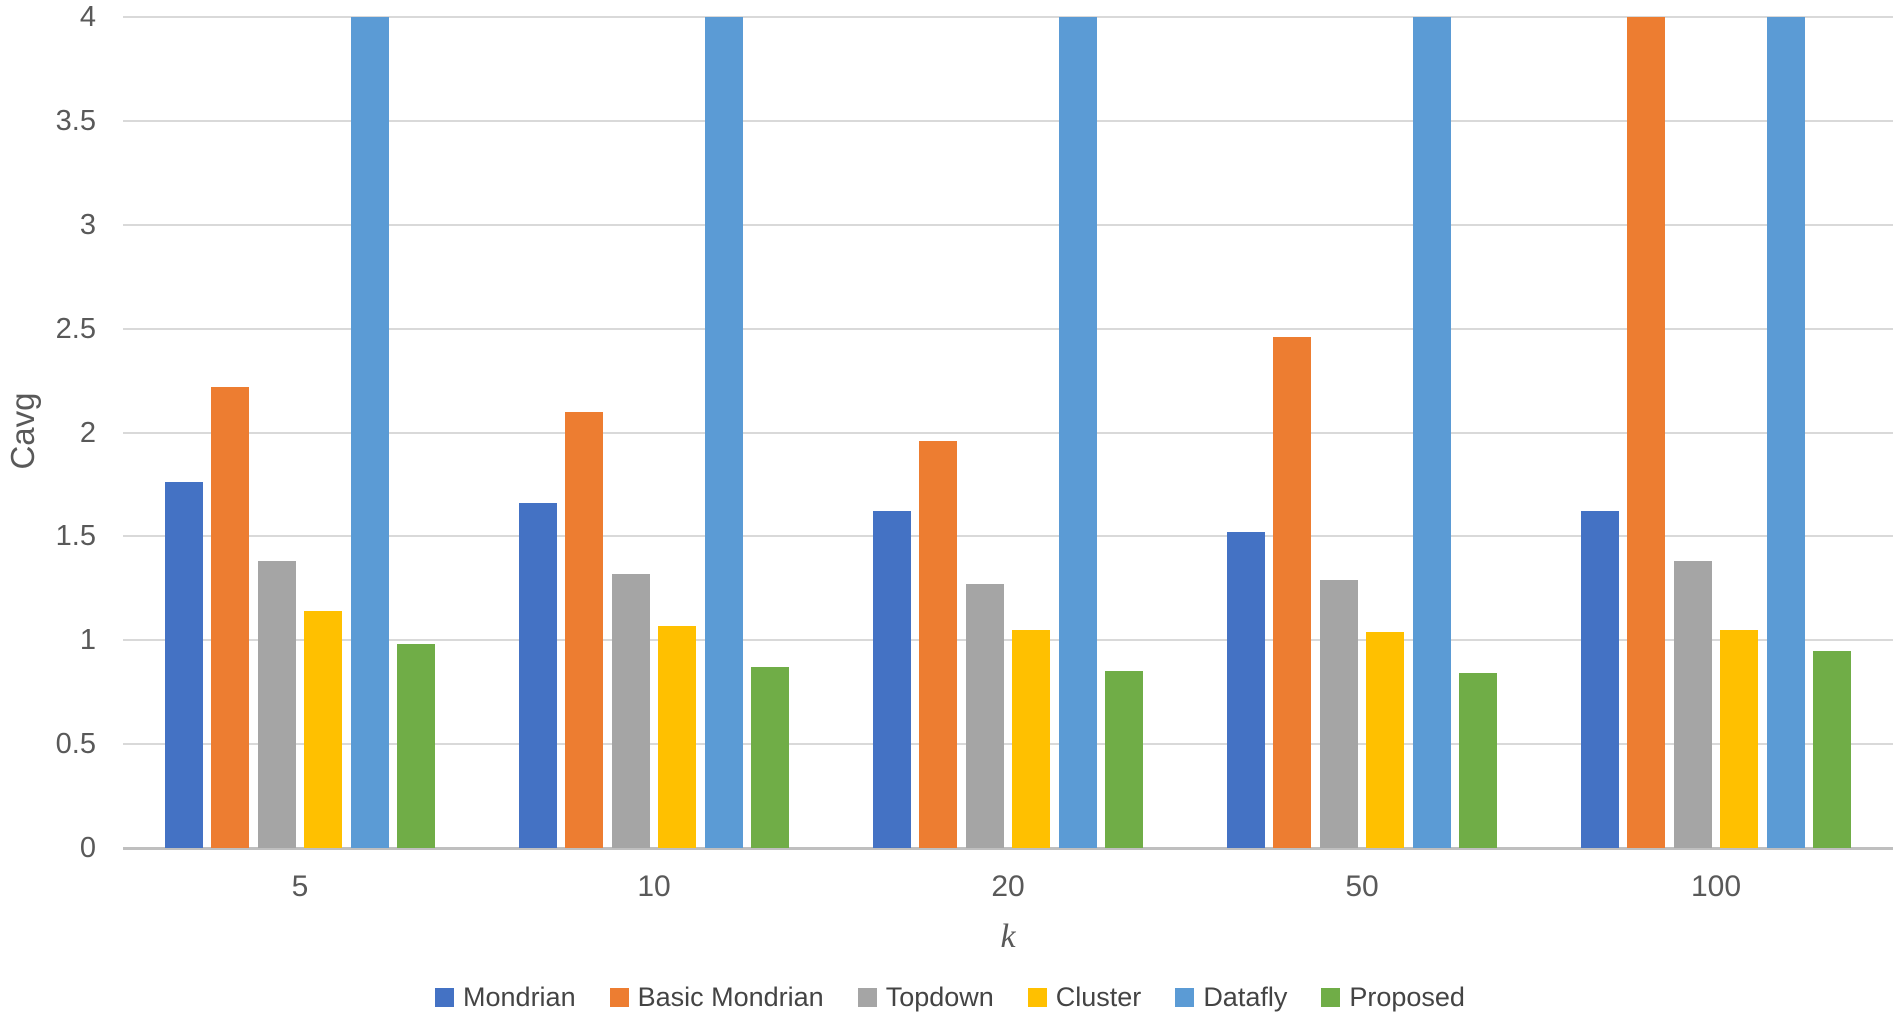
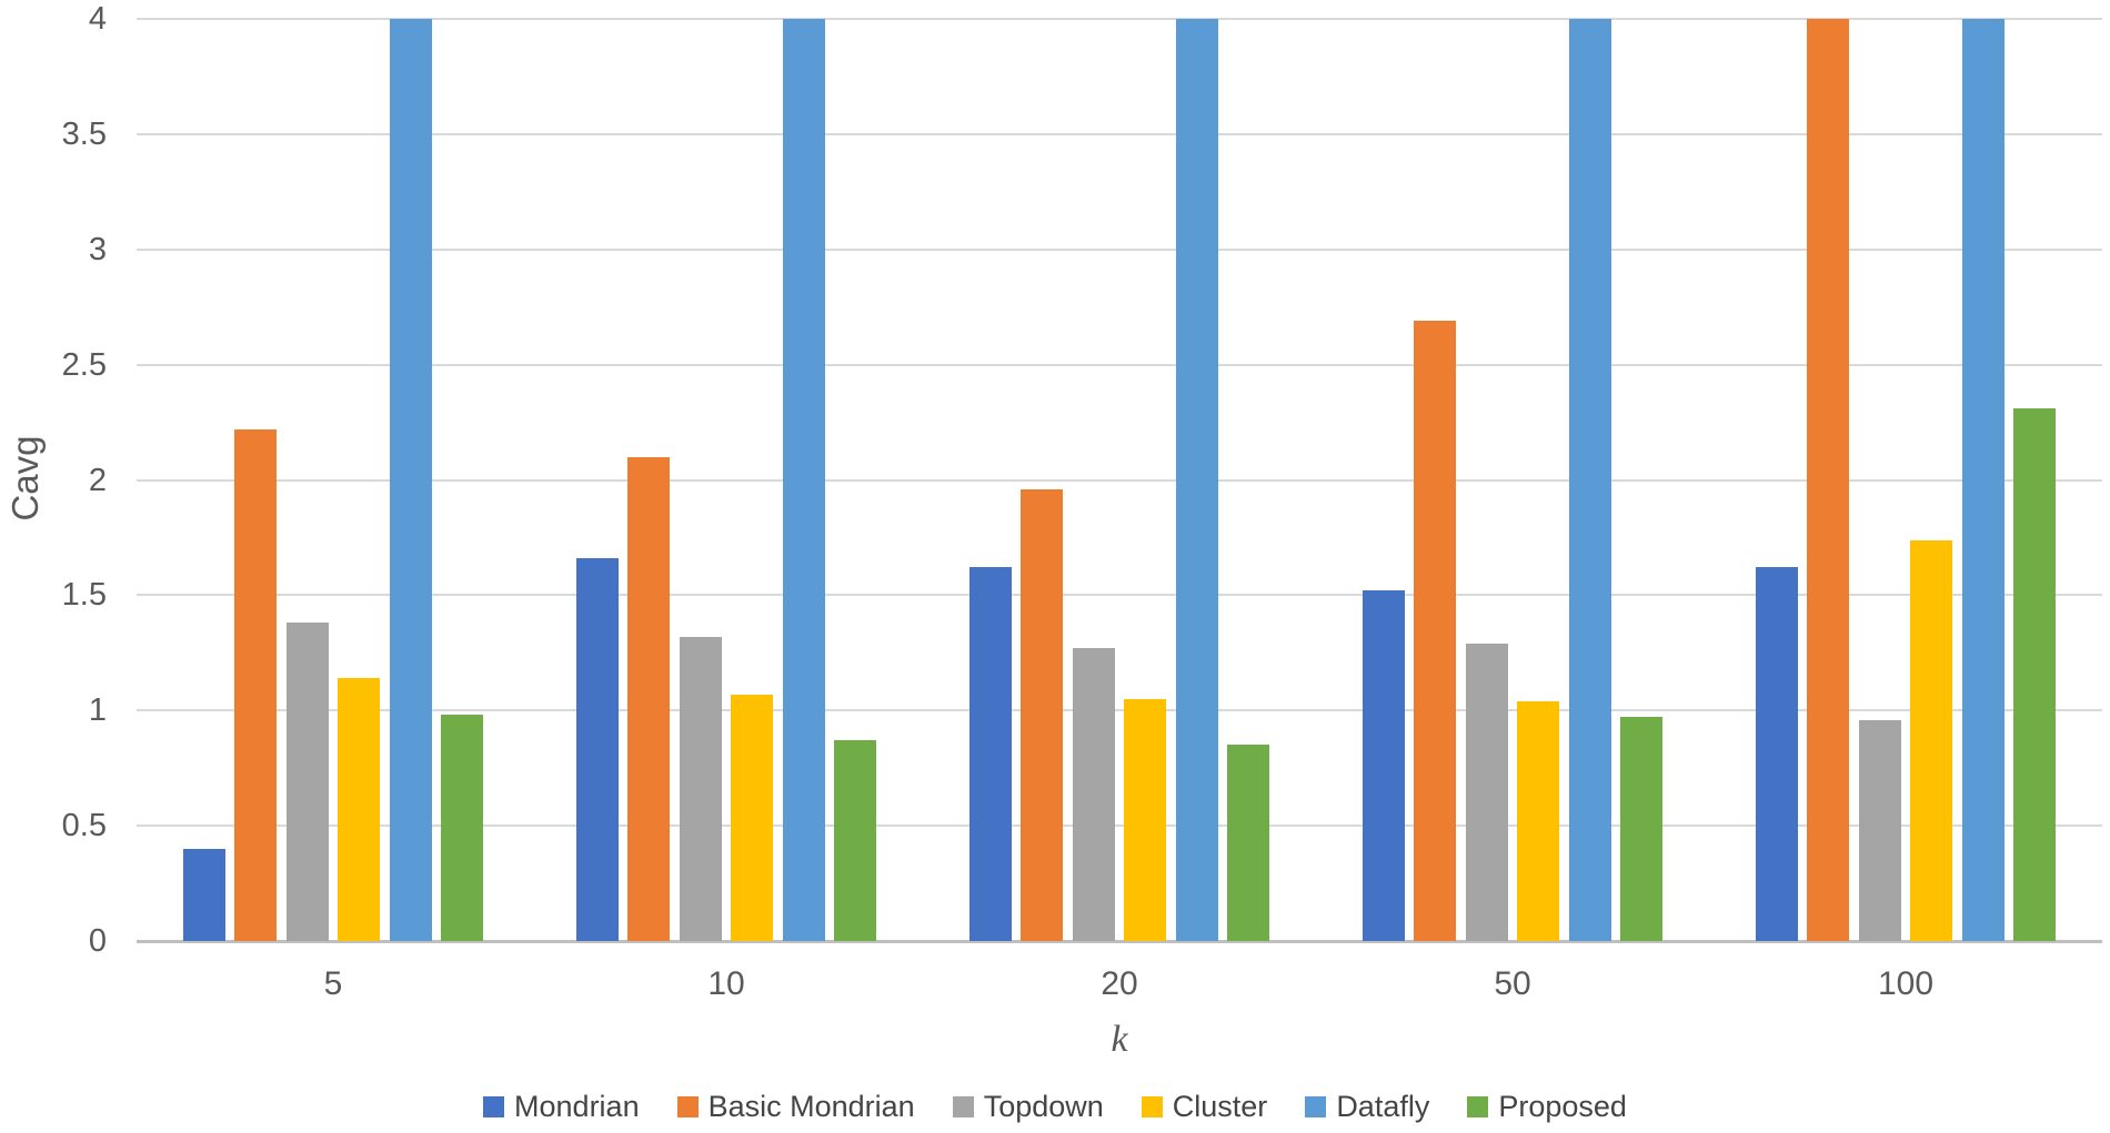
Mondrian/5: 1.76 -> 0.40
Basic Mondrian/50: 2.46 -> 2.69
Proposed/50: 0.84 -> 0.97
Topdown/100: 1.38 -> 0.96
Cluster/100: 1.05 -> 1.74
Proposed/100: 0.95 -> 2.31
